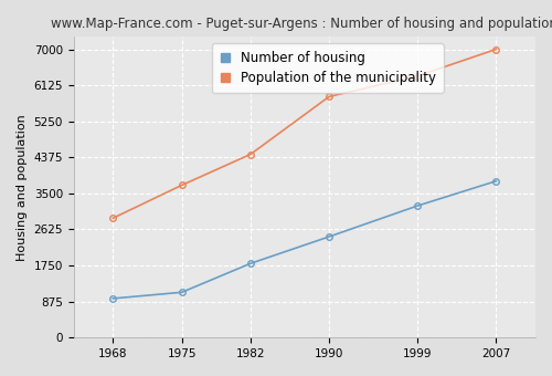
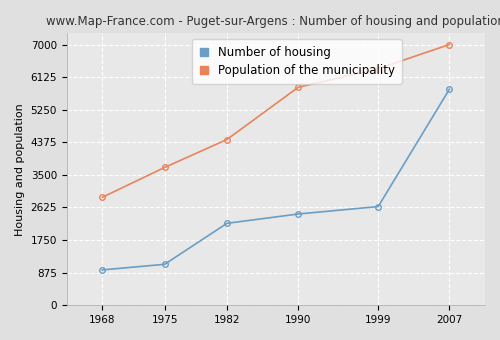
Number of housing/1982: 1800 -> 2200
Number of housing/1999: 3200 -> 2650
Number of housing/2007: 3800 -> 5800
